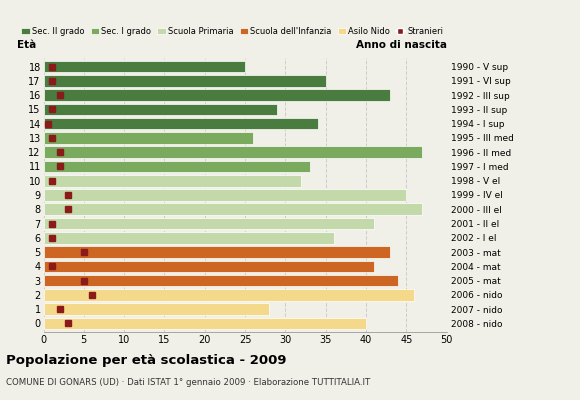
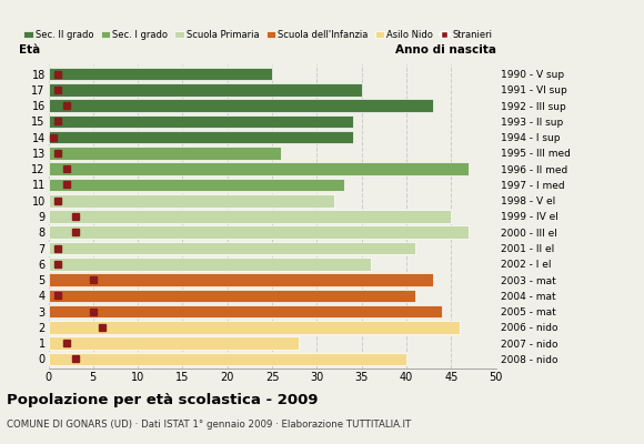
15: 29 -> 34
